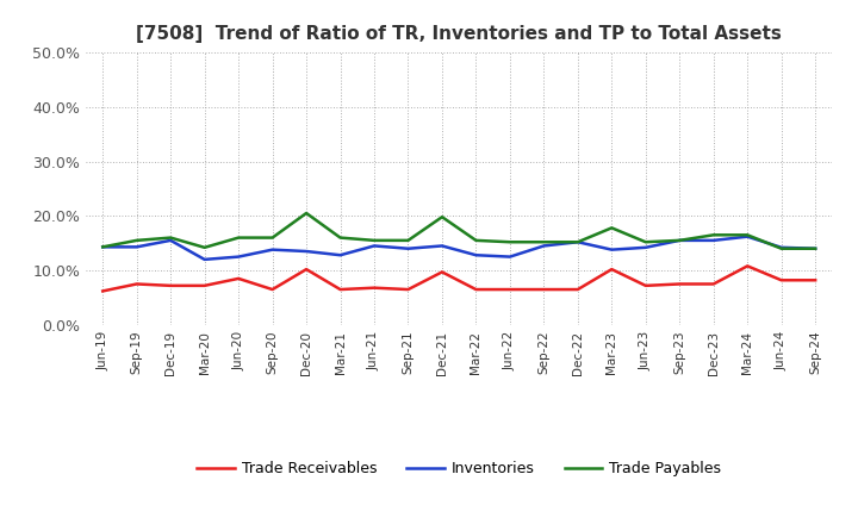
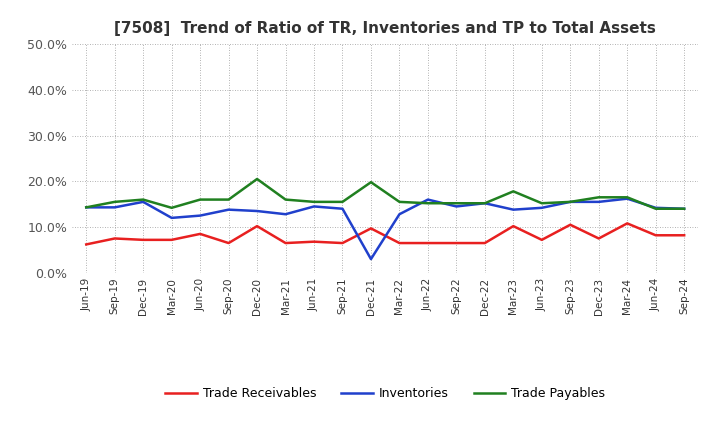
Inventories/Dec-21: 14.5% -> 3.0%
Inventories/Jun-22: 12.5% -> 16.0%
Trade Receivables/Sep-23: 7.5% -> 10.5%
